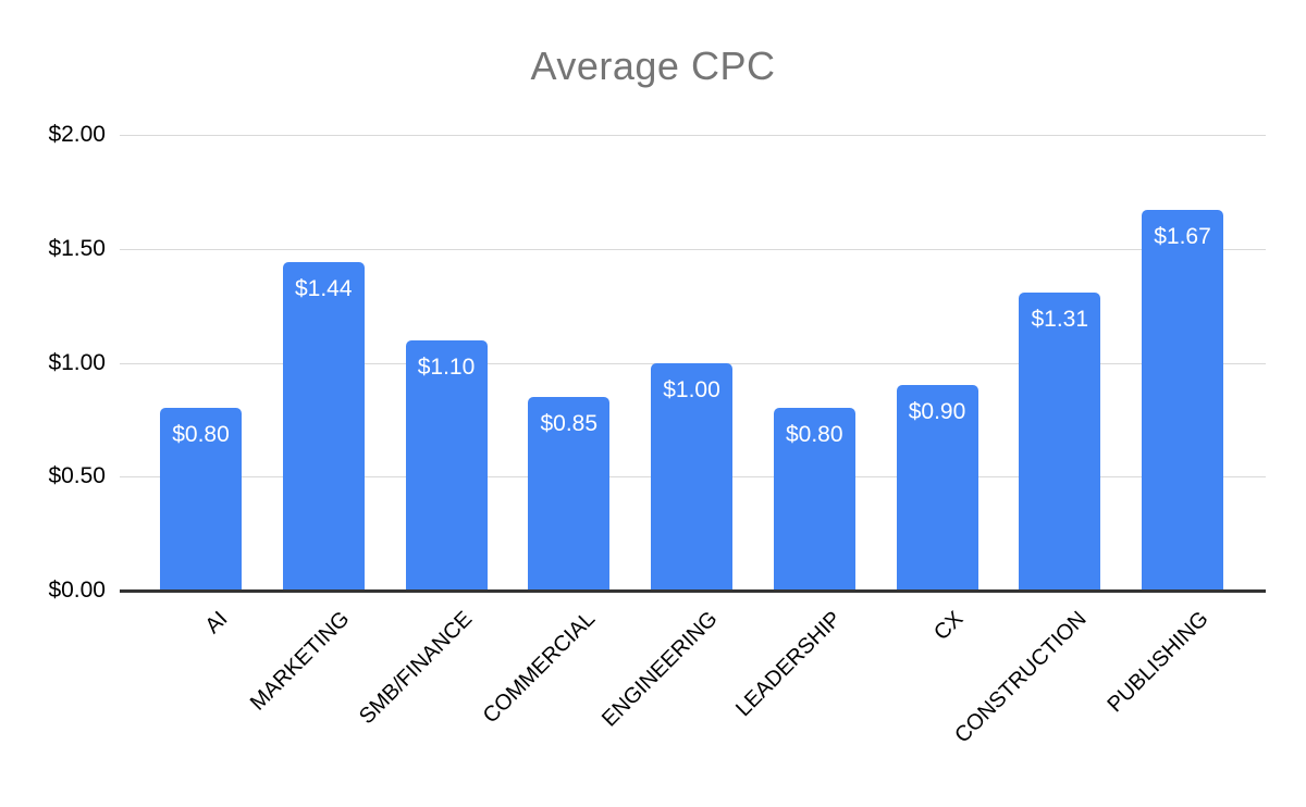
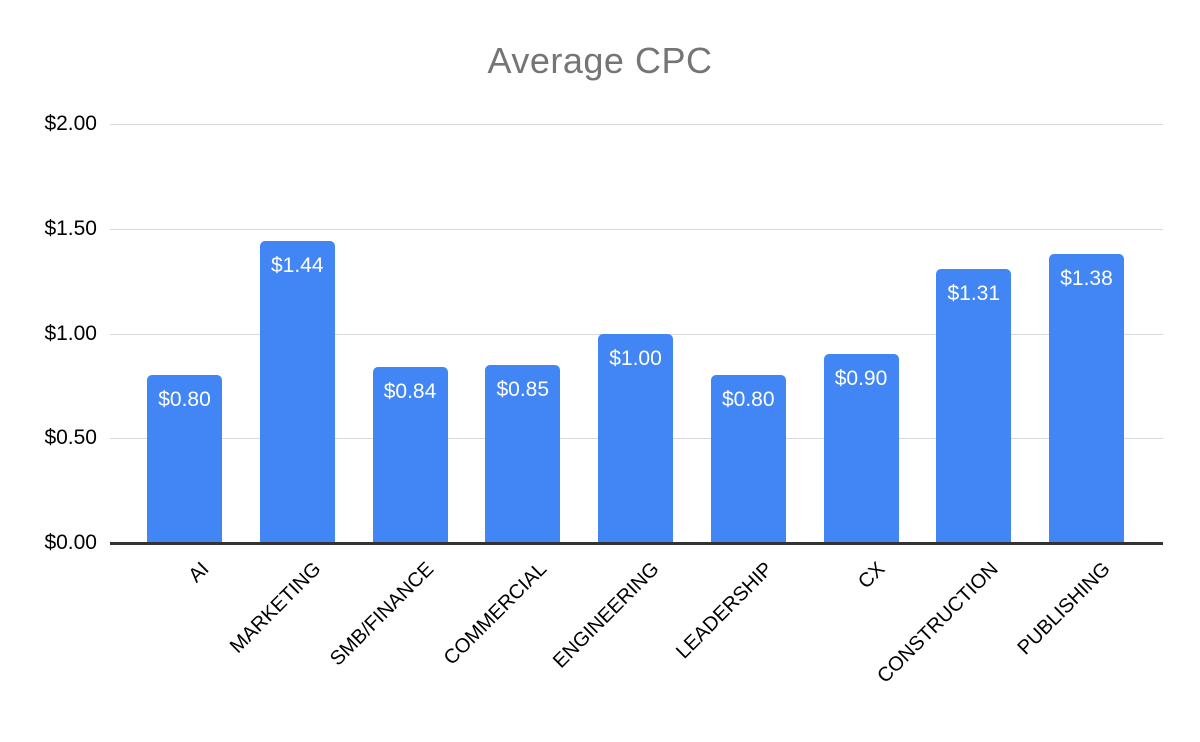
SMB/FINANCE: $1.10 -> $0.84
PUBLISHING: $1.67 -> $1.38
